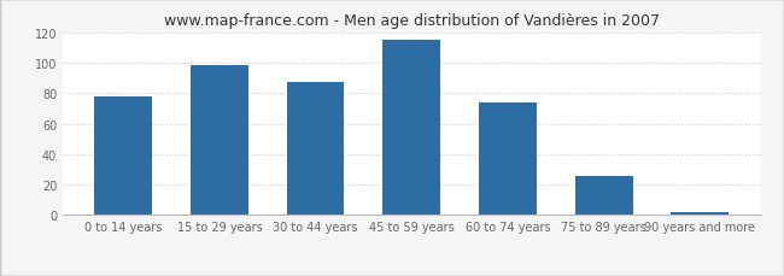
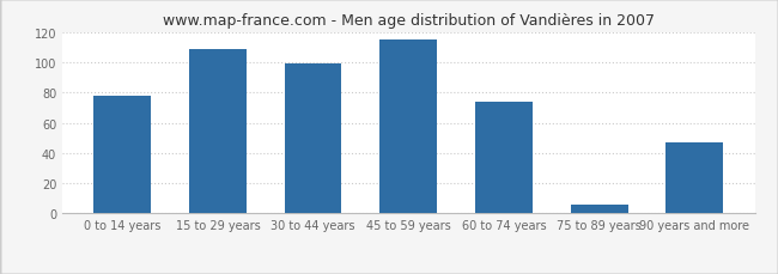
15 to 29 years: 98 -> 109
30 to 44 years: 87 -> 99
75 to 89 years: 26 -> 6
90 years and more: 2 -> 47
